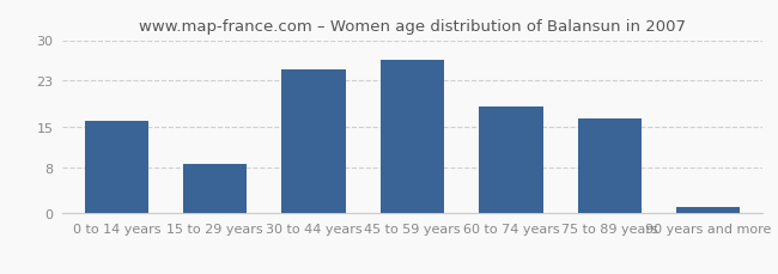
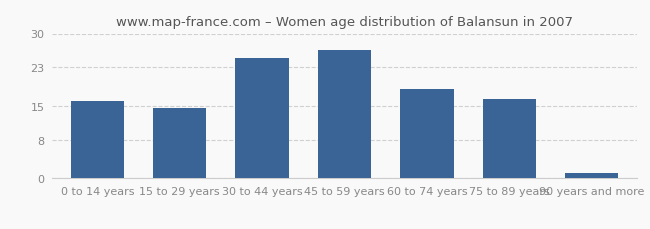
15 to 29 years: 8.5 -> 14.5
